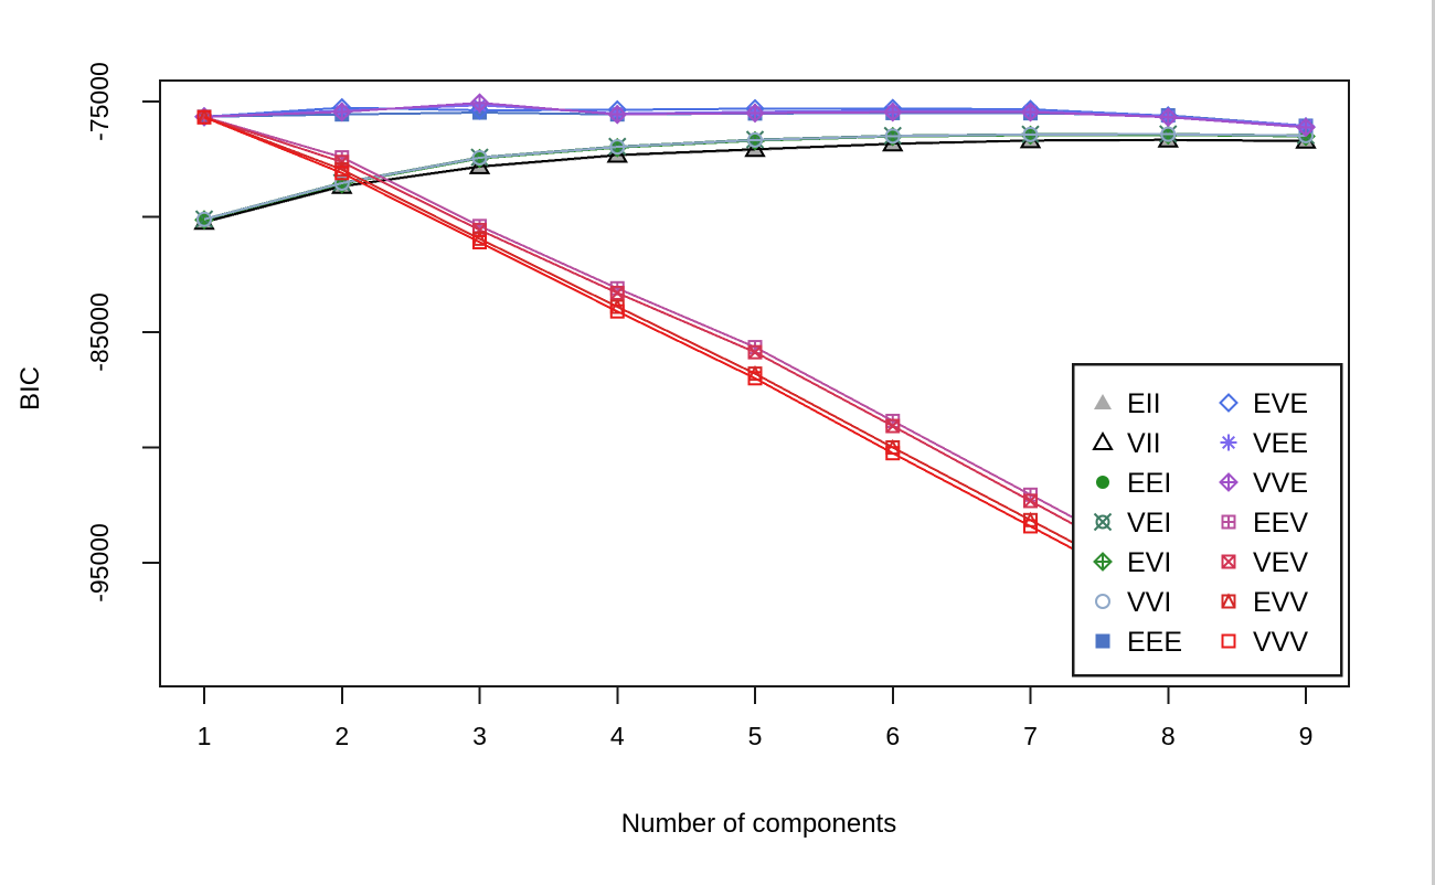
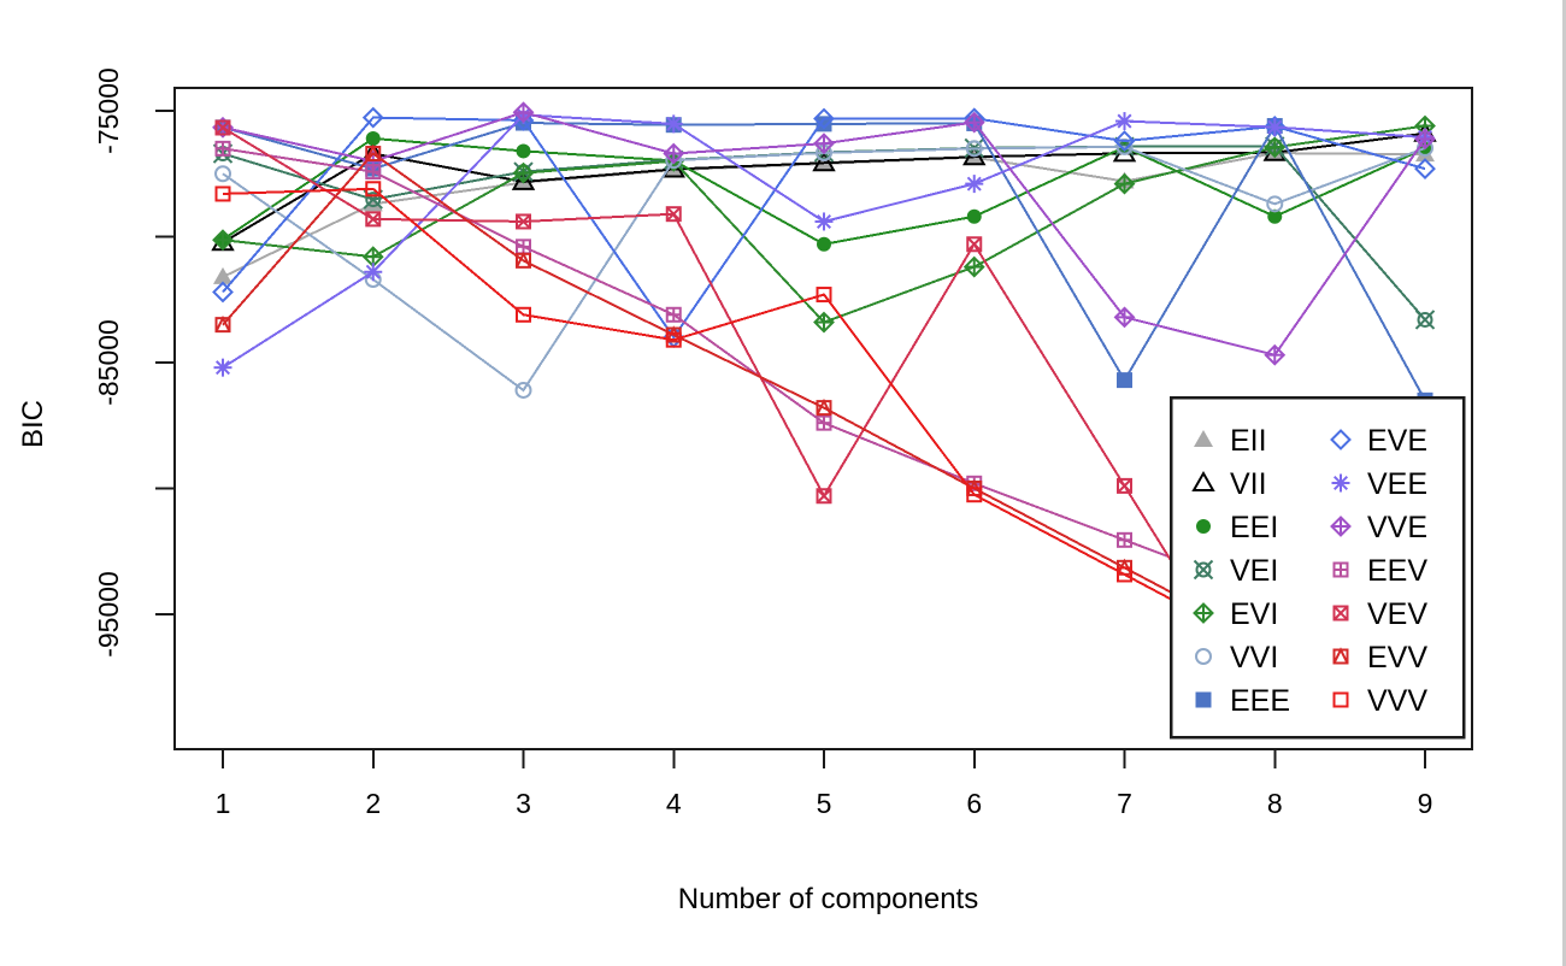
EII/1: -80200 -> -81600
VEI/1: -80100 -> -76700
VVI/1: -80100 -> -77500
EVE/1: -75700 -> -82200
VEE/1: -75700 -> -85200
EEV/1: -75700 -> -76500
EVV/1: -75700 -> -83500
VVV/1: -75700 -> -78300
VII/2: -78700 -> -76700
EEI/2: -78600 -> -76100
EVI/2: -78600 -> -80800
VVI/2: -78500 -> -81700
EEE/2: -75600 -> -77300
VEE/2: -75400 -> -81400
VVE/2: -75400 -> -77000
VEV/2: -77600 -> -79300
EVV/2: -78000 -> -76700
EEI/3: -77400 -> -76600
VVI/3: -77400 -> -86100
VEV/3: -80600 -> -79400
VVV/3: -81100 -> -83100
EVE/4: -75400 -> -84000
VVE/4: -75600 -> -76700
VEV/4: -83300 -> -79100
EEI/5: -76700 -> -80300
EVI/5: -76700 -> -83400
VEE/5: -75400 -> -79400
VVE/5: -75500 -> -76300
EEV/5: -85600 -> -87400
VEV/5: -85900 -> -90300
VVV/5: -87000 -> -82300
EEI/6: -76500 -> -79200
EVI/6: -76500 -> -81200
VEE/6: -75400 -> -77900
EEV/6: -88800 -> -89800
VEV/6: -89100 -> -80300
EII/7: -76700 -> -77800
EVI/7: -76500 -> -77900
EEE/7: -75500 -> -85700
EVE/7: -75300 -> -76200
VVE/7: -75500 -> -83200
VEV/7: -92300 -> -89900
EEI/8: -76400 -> -79200
VVI/8: -76400 -> -78700
VVE/8: -75700 -> -84700
VII/9: -76700 -> -75900
VEI/9: -76500 -> -83300
EVI/9: -76500 -> -75600
EEE/9: -76000 -> -86500
EVE/9: -76100 -> -77300
